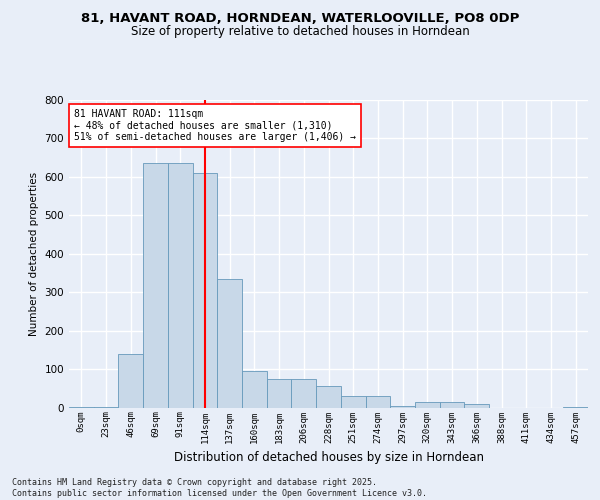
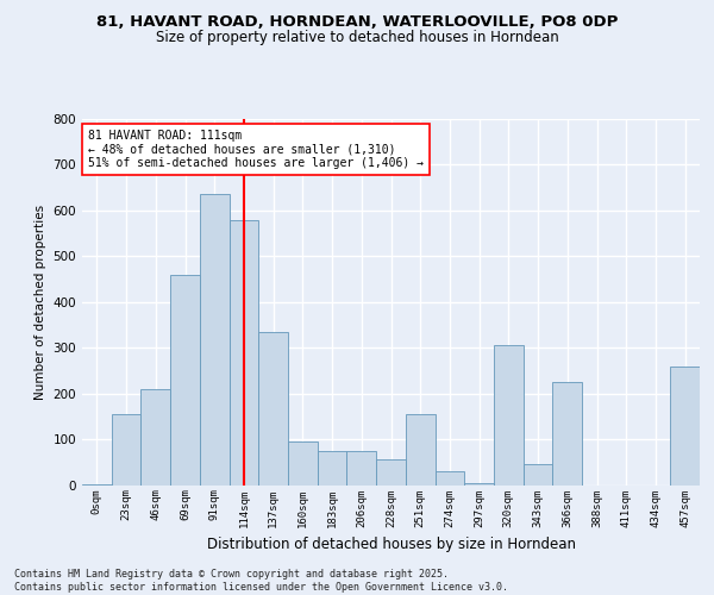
23sqm: 2 -> 155
46sqm: 140 -> 210
69sqm: 635 -> 460
114sqm: 610 -> 580
251sqm: 30 -> 155
320sqm: 15 -> 305
343sqm: 15 -> 45
366sqm: 10 -> 225
457sqm: 2 -> 260
